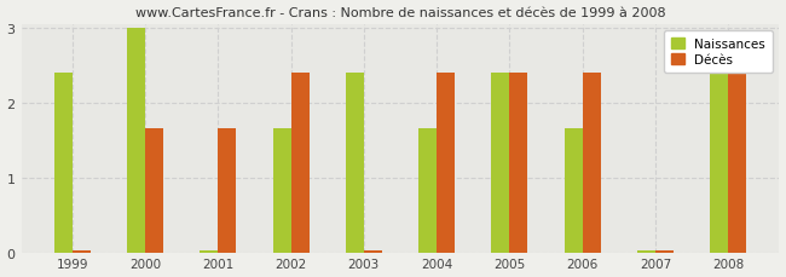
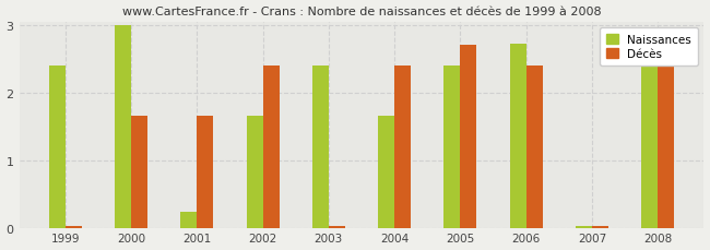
Naissances/2001: 0.02 -> 0.24
Décès/2005: 2.40 -> 2.70
Naissances/2006: 1.65 -> 2.72
